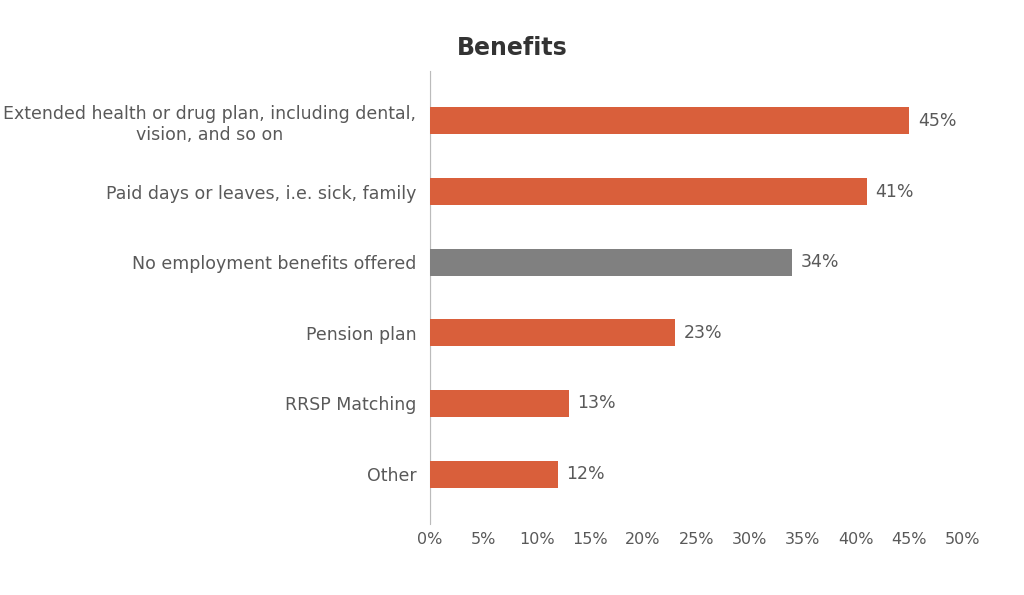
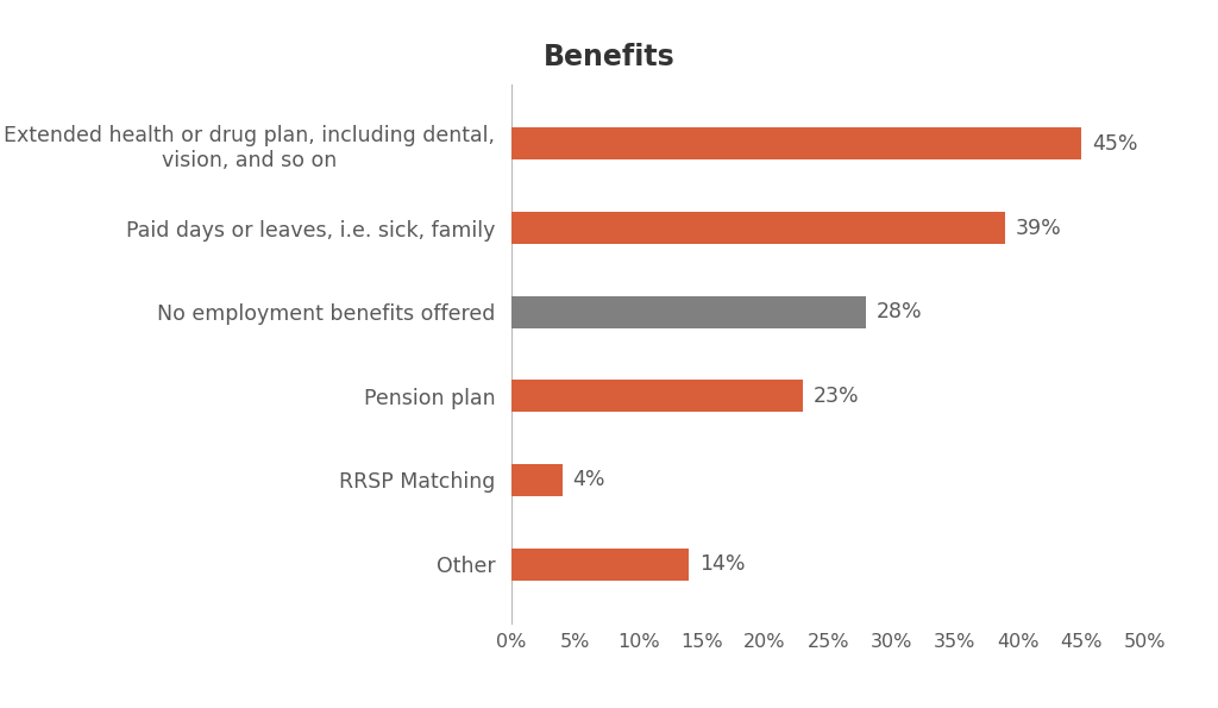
Paid days or leaves, i.e. sick, family: 41% -> 39%
No employment benefits offered: 34% -> 28%
RRSP Matching: 13% -> 4%
Other: 12% -> 14%
